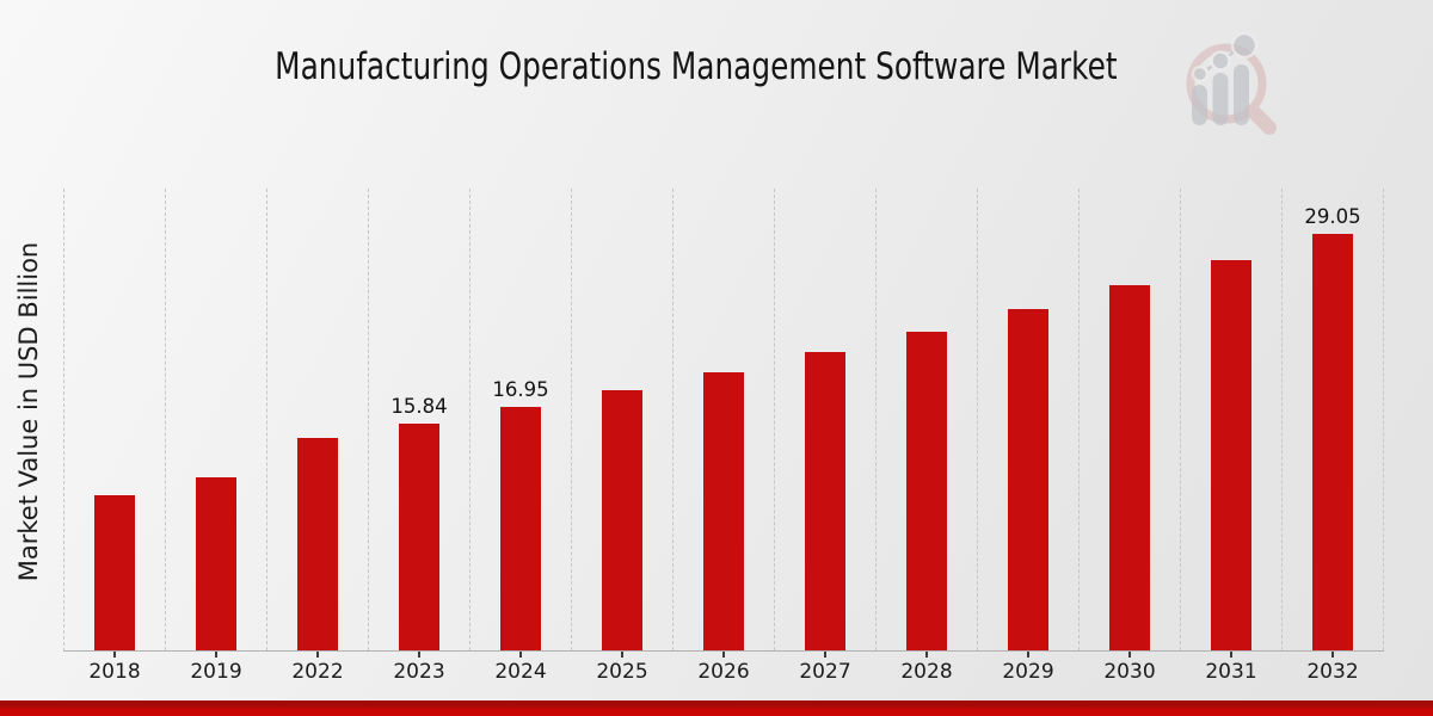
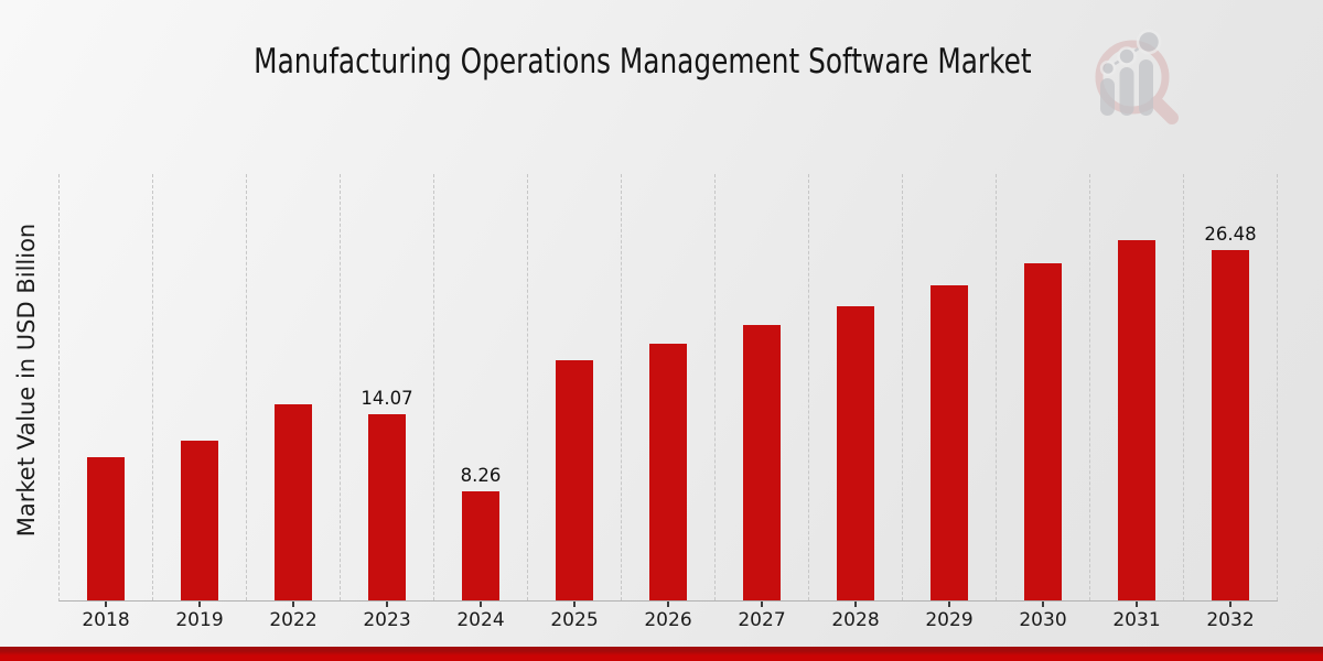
2023: 15.84 -> 14.07
2024: 16.95 -> 8.26
2032: 29.05 -> 26.48
